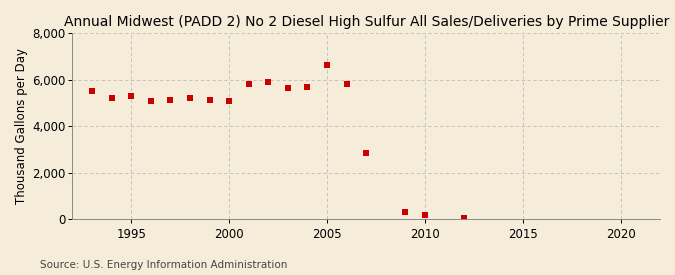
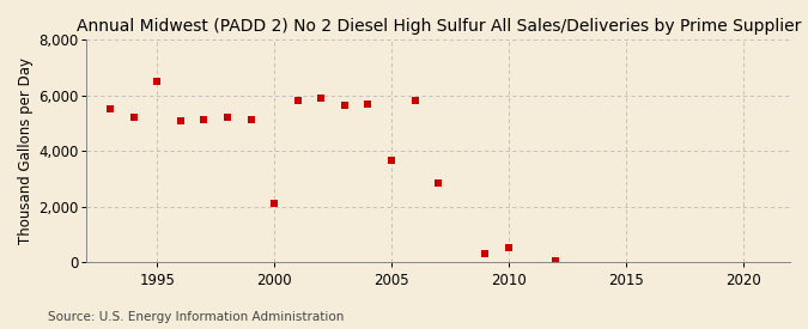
1995: 5,290 -> 6,500
2000: 5,100 -> 2,100
2005: 6,620 -> 3,650
2010: 210 -> 550
